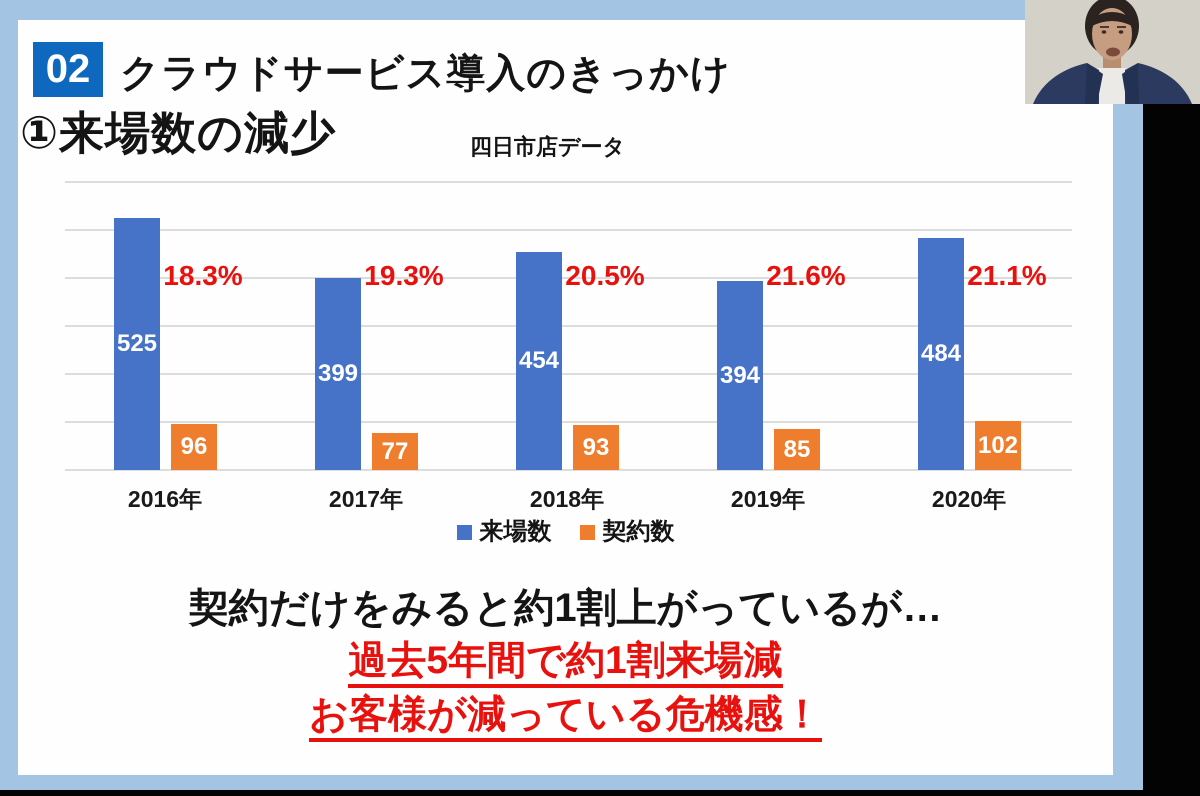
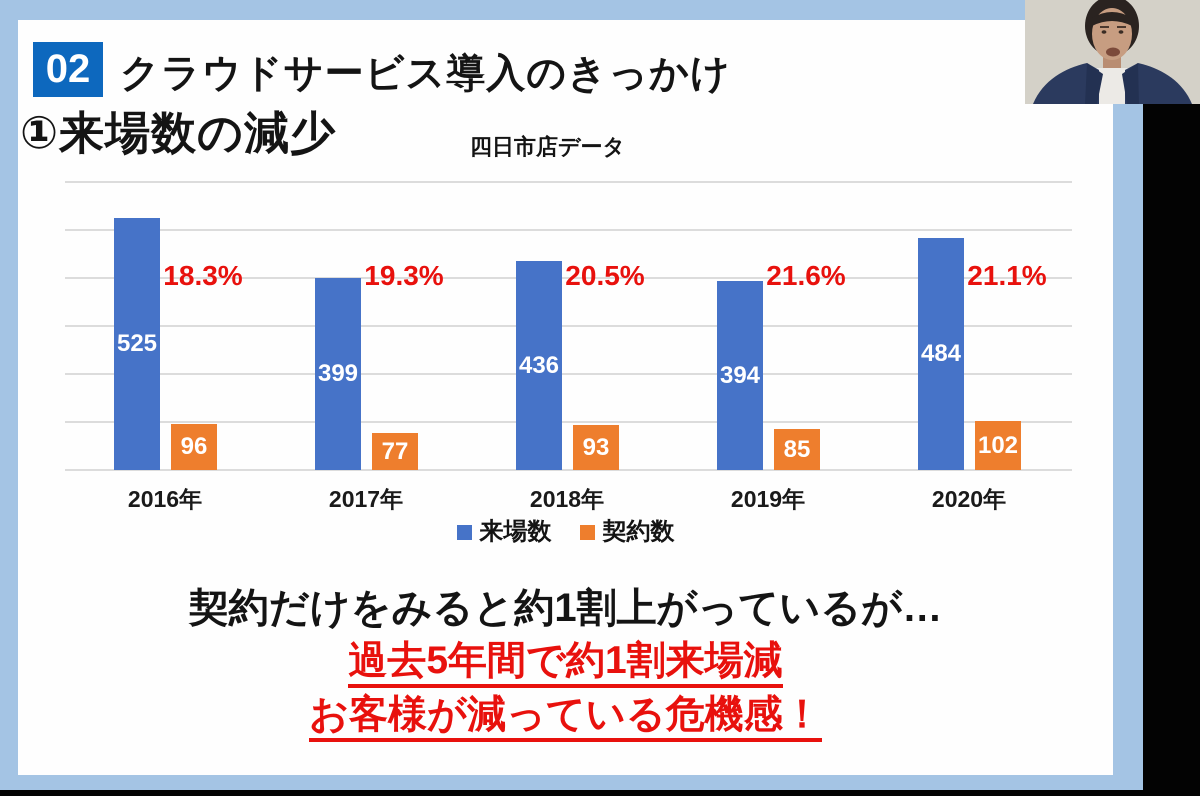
来場数/2018年: 454 -> 436
